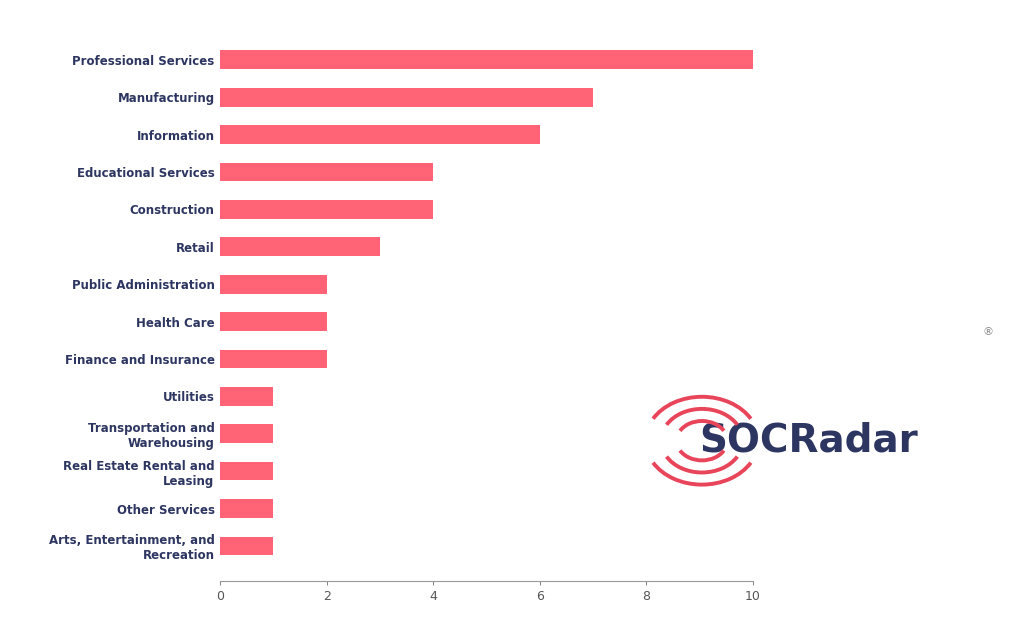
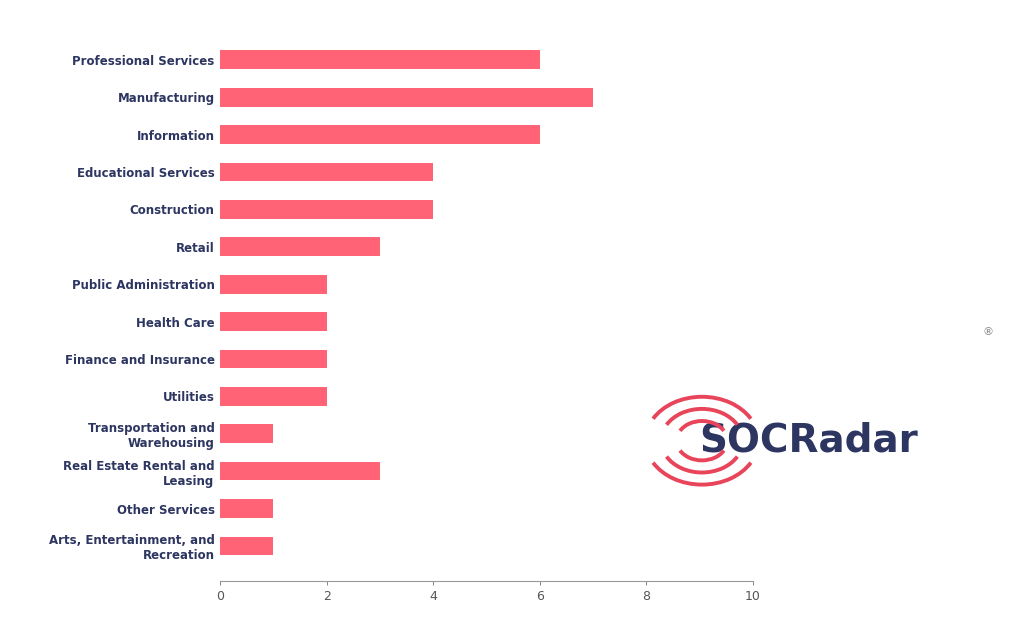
Professional Services: 10 -> 6
Utilities: 1 -> 2
Real Estate Rental and Leasing: 1 -> 3
